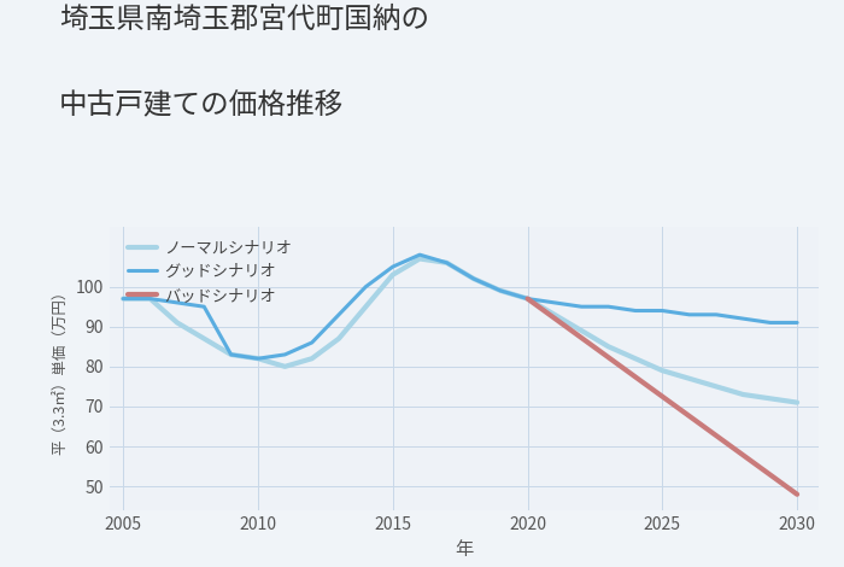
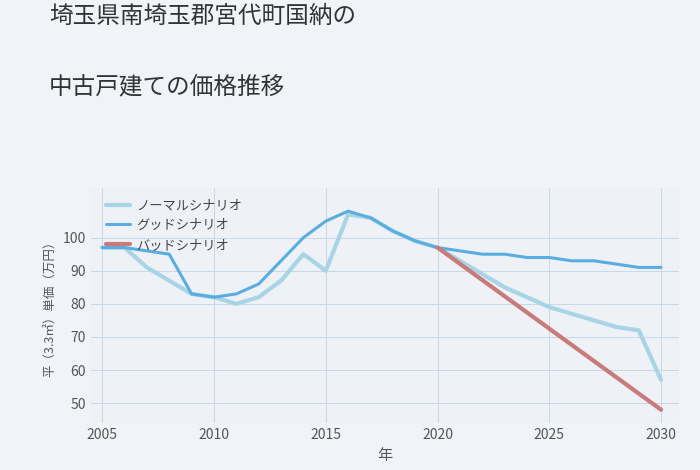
ノーマルシナリオ/2015: 103 -> 90
ノーマルシナリオ/2030: 71 -> 57
